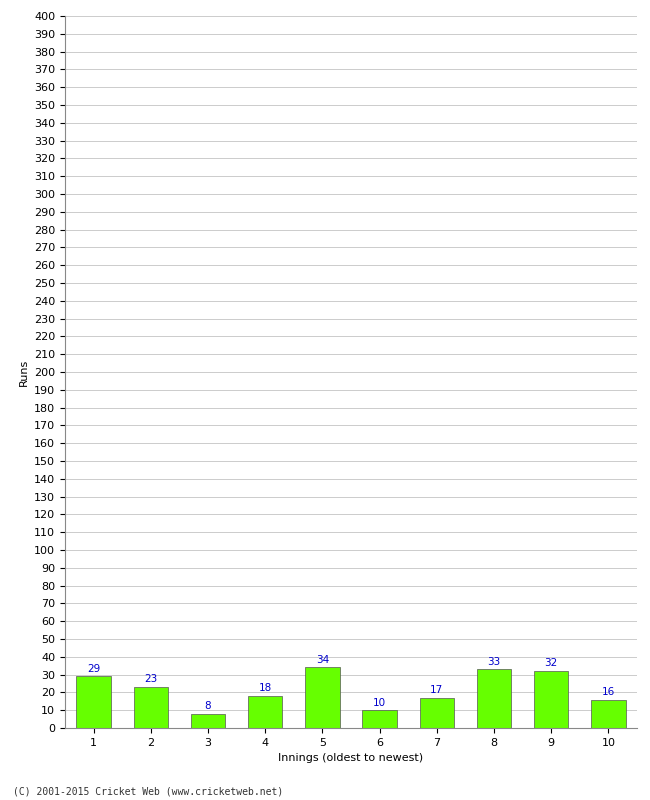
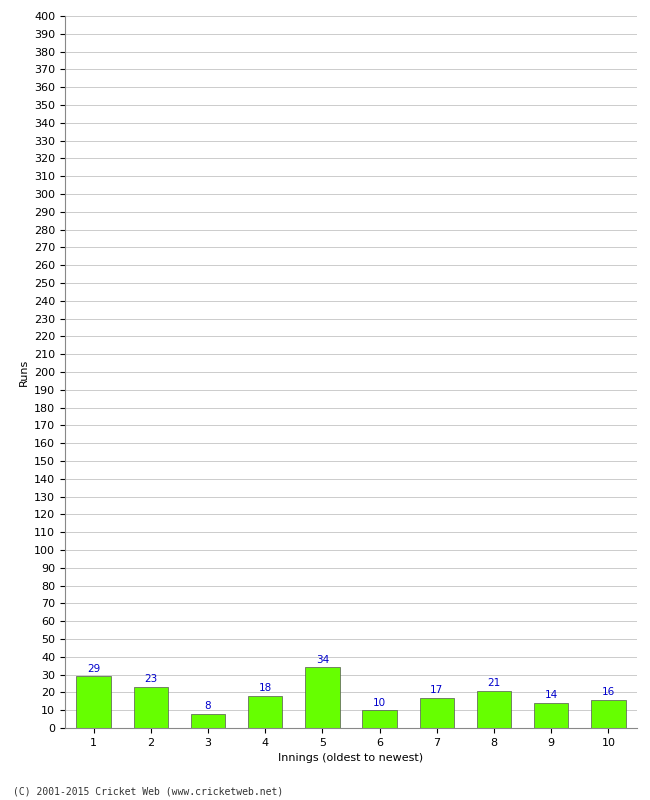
8: 33 -> 21
9: 32 -> 14
